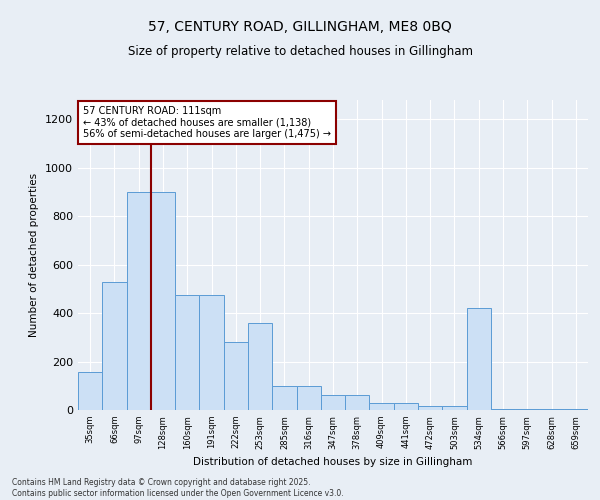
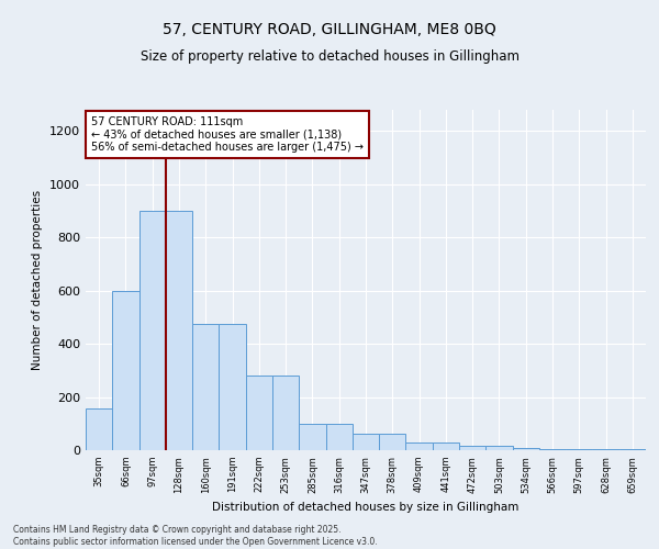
66sqm: 530 -> 600
253sqm: 360 -> 280
534sqm: 420 -> 10
